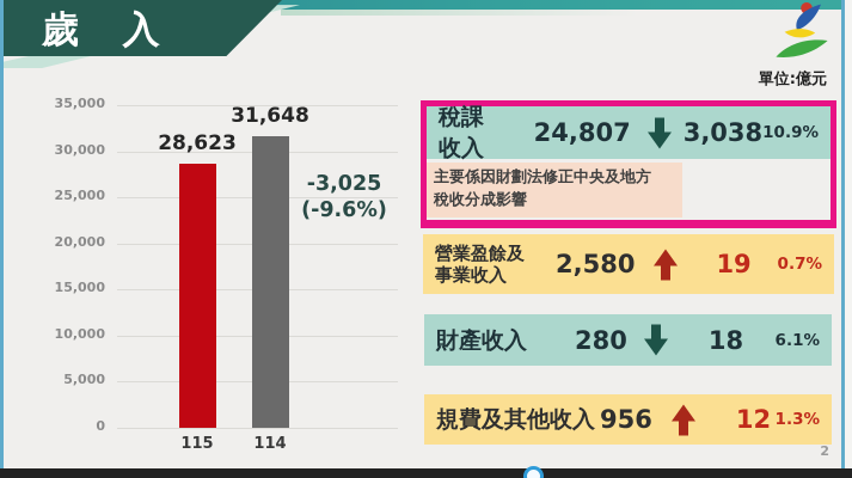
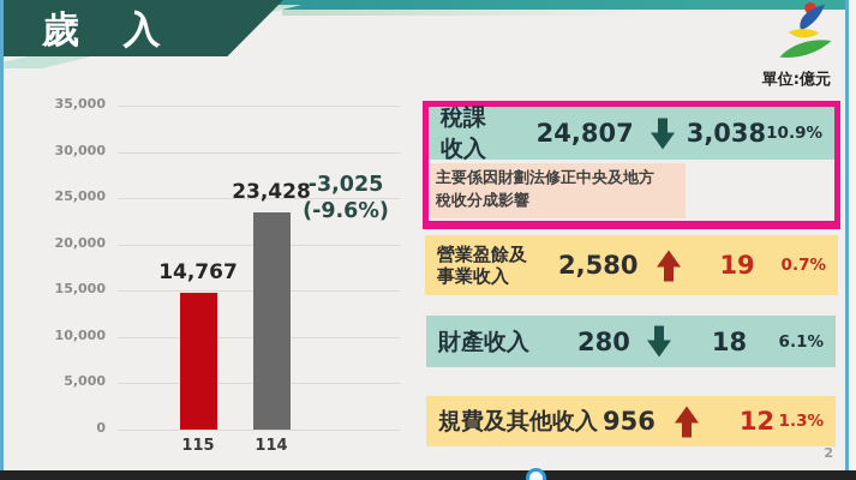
115: 28,623 -> 14,767
114: 31,648 -> 23,428
